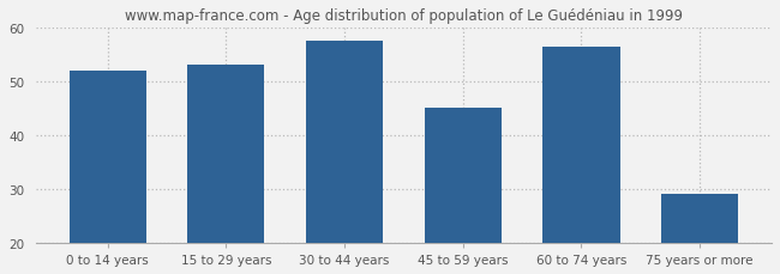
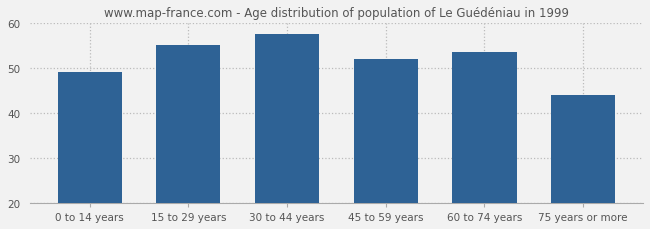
0 to 14 years: 52.0 -> 49.0
15 to 29 years: 53.0 -> 55.0
45 to 59 years: 45.0 -> 52.0
60 to 74 years: 56.5 -> 53.5
75 years or more: 29.0 -> 44.0
